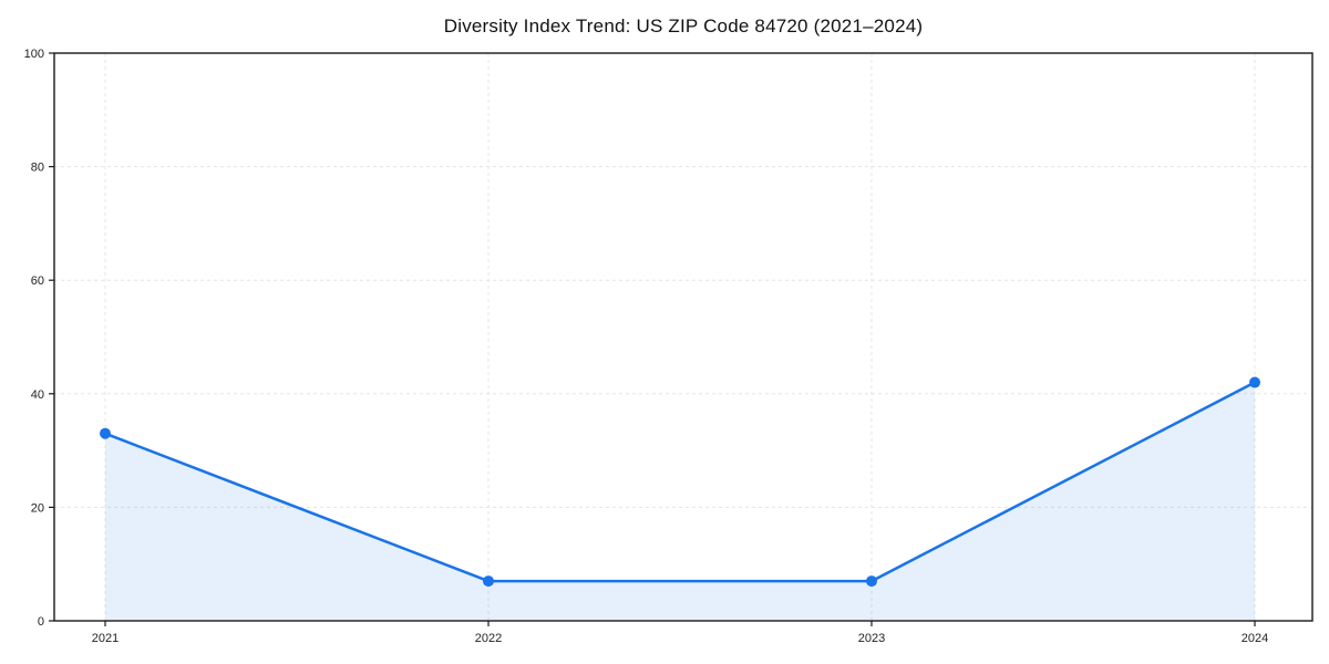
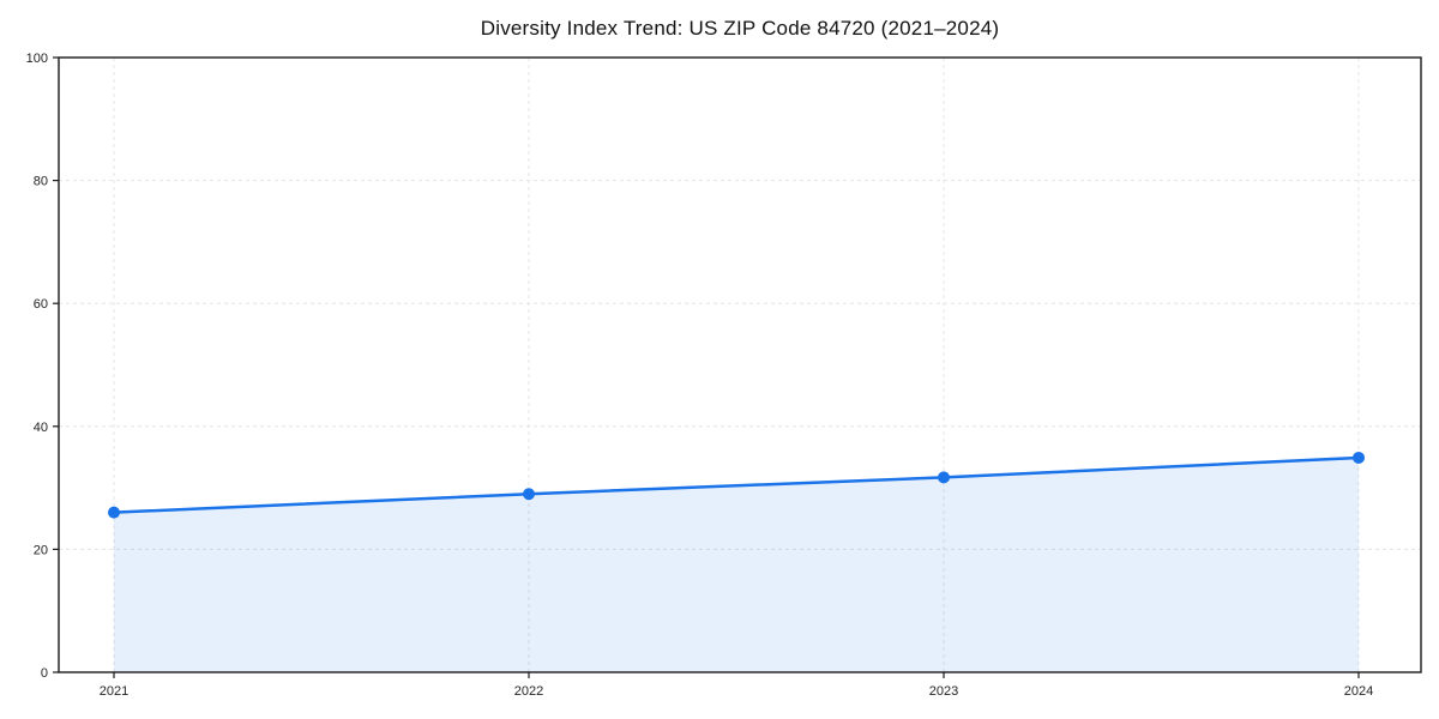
2021: 33 -> 26
2022: 7 -> 29
2023: 7 -> 32
2024: 42 -> 35
